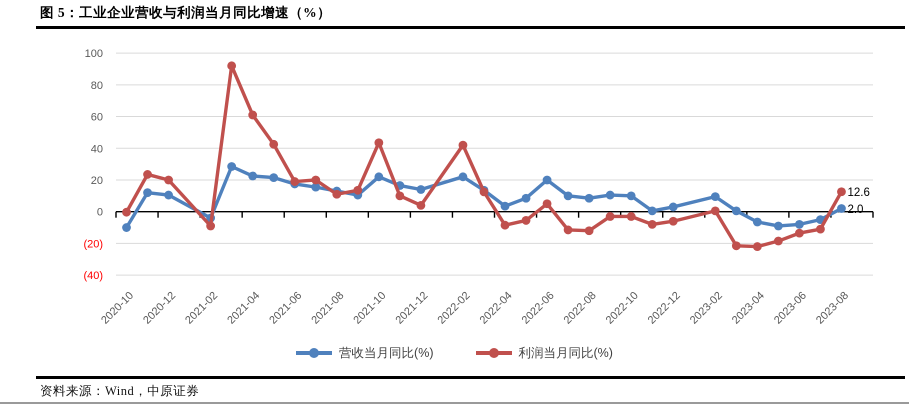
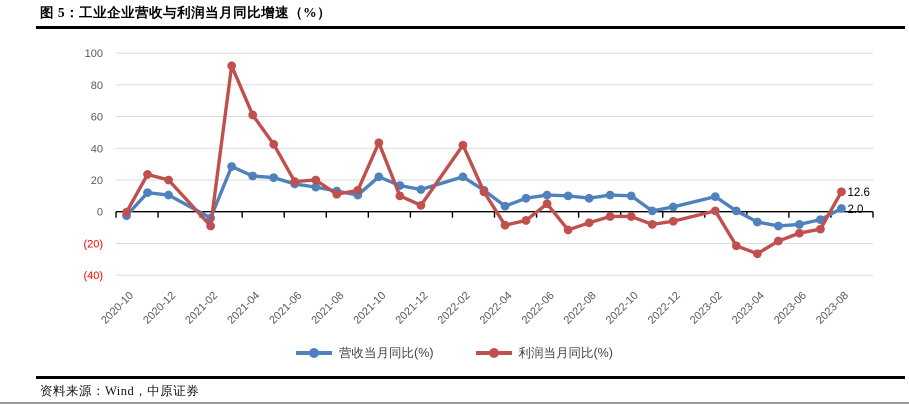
营收当月同比(%)/2020-10: -10 -> -2
营收当月同比(%)/2022-06: 20 -> 10
利润当月同比(%)/2022-08: -12 -> -7
利润当月同比(%)/2023-04: -22 -> -26
